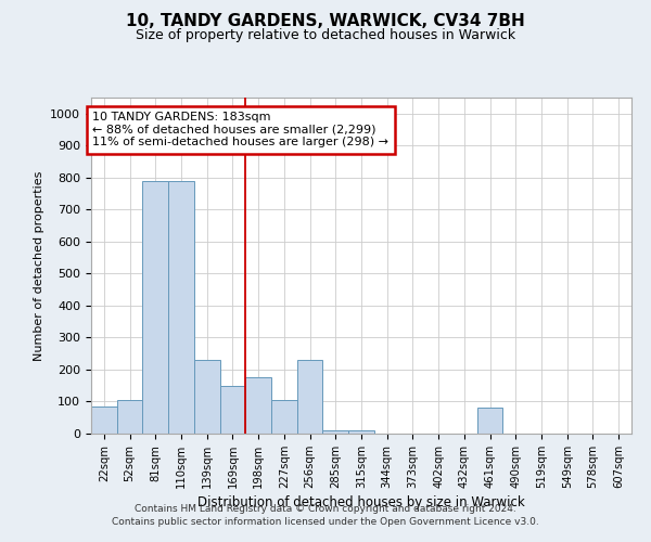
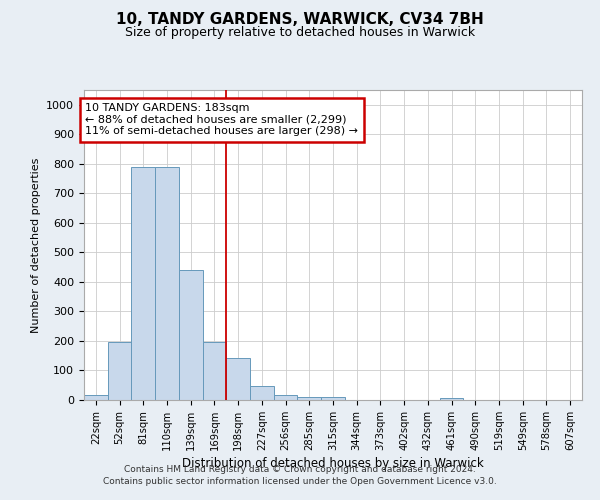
22sqm: 85 -> 18
52sqm: 105 -> 195
139sqm: 230 -> 440
169sqm: 150 -> 195
198sqm: 175 -> 143
227sqm: 105 -> 48
256sqm: 230 -> 18
461sqm: 80 -> 8
